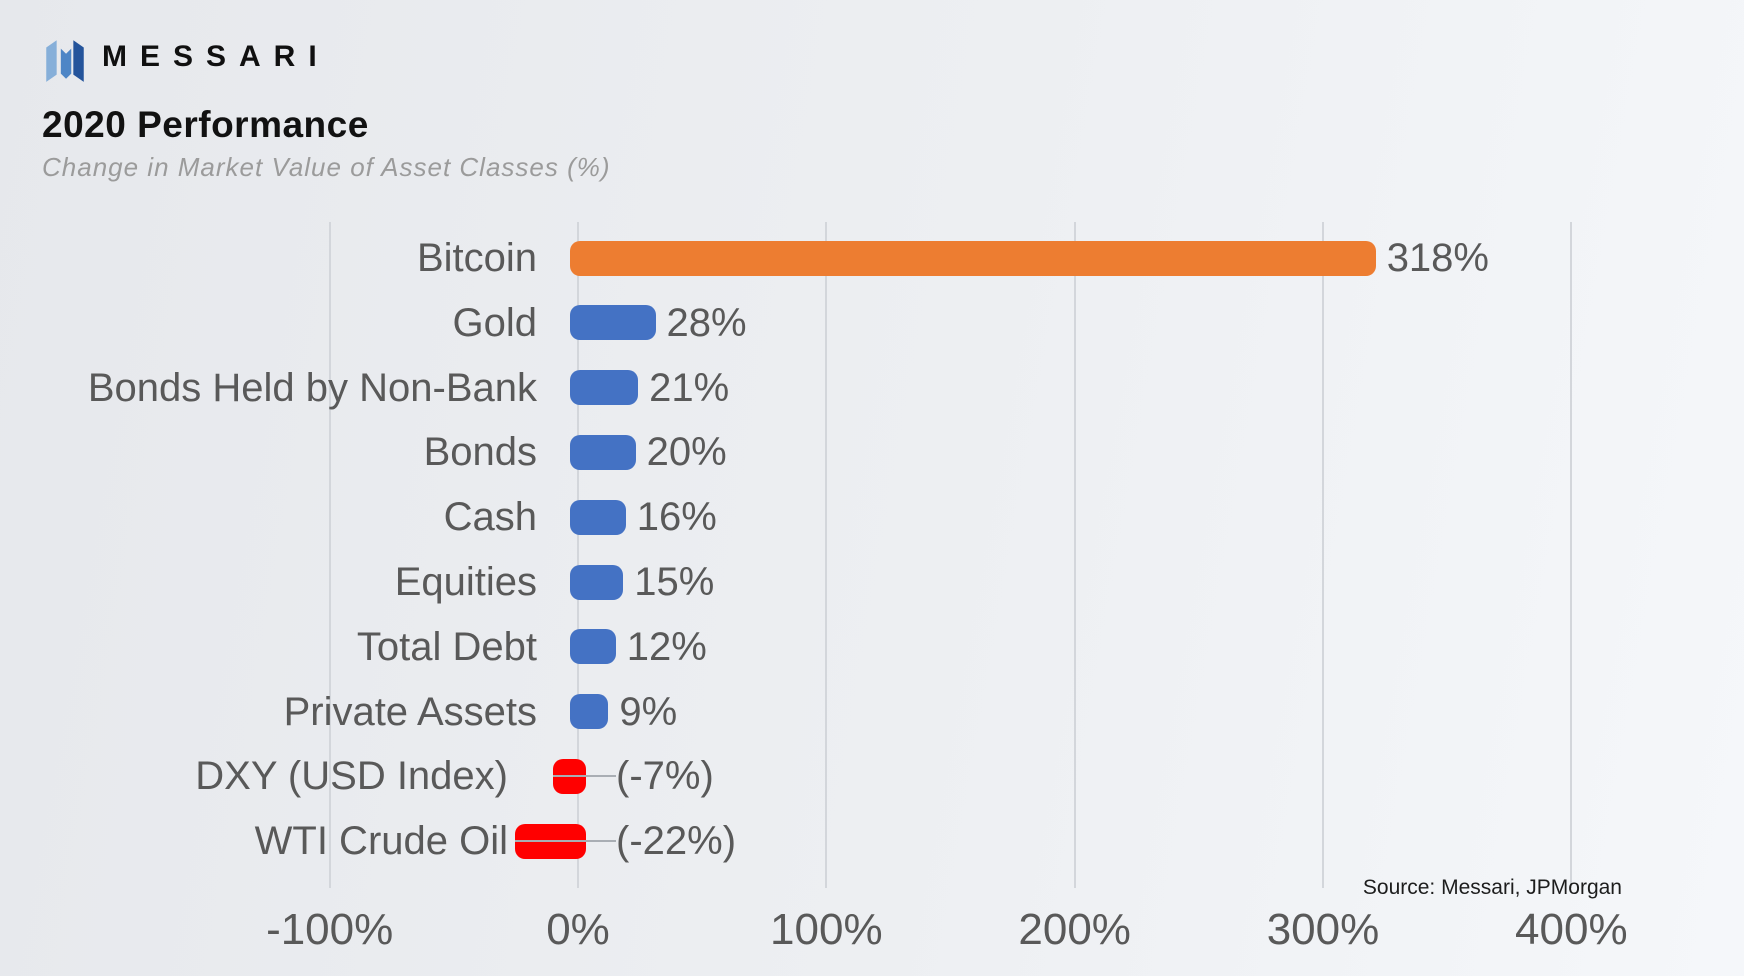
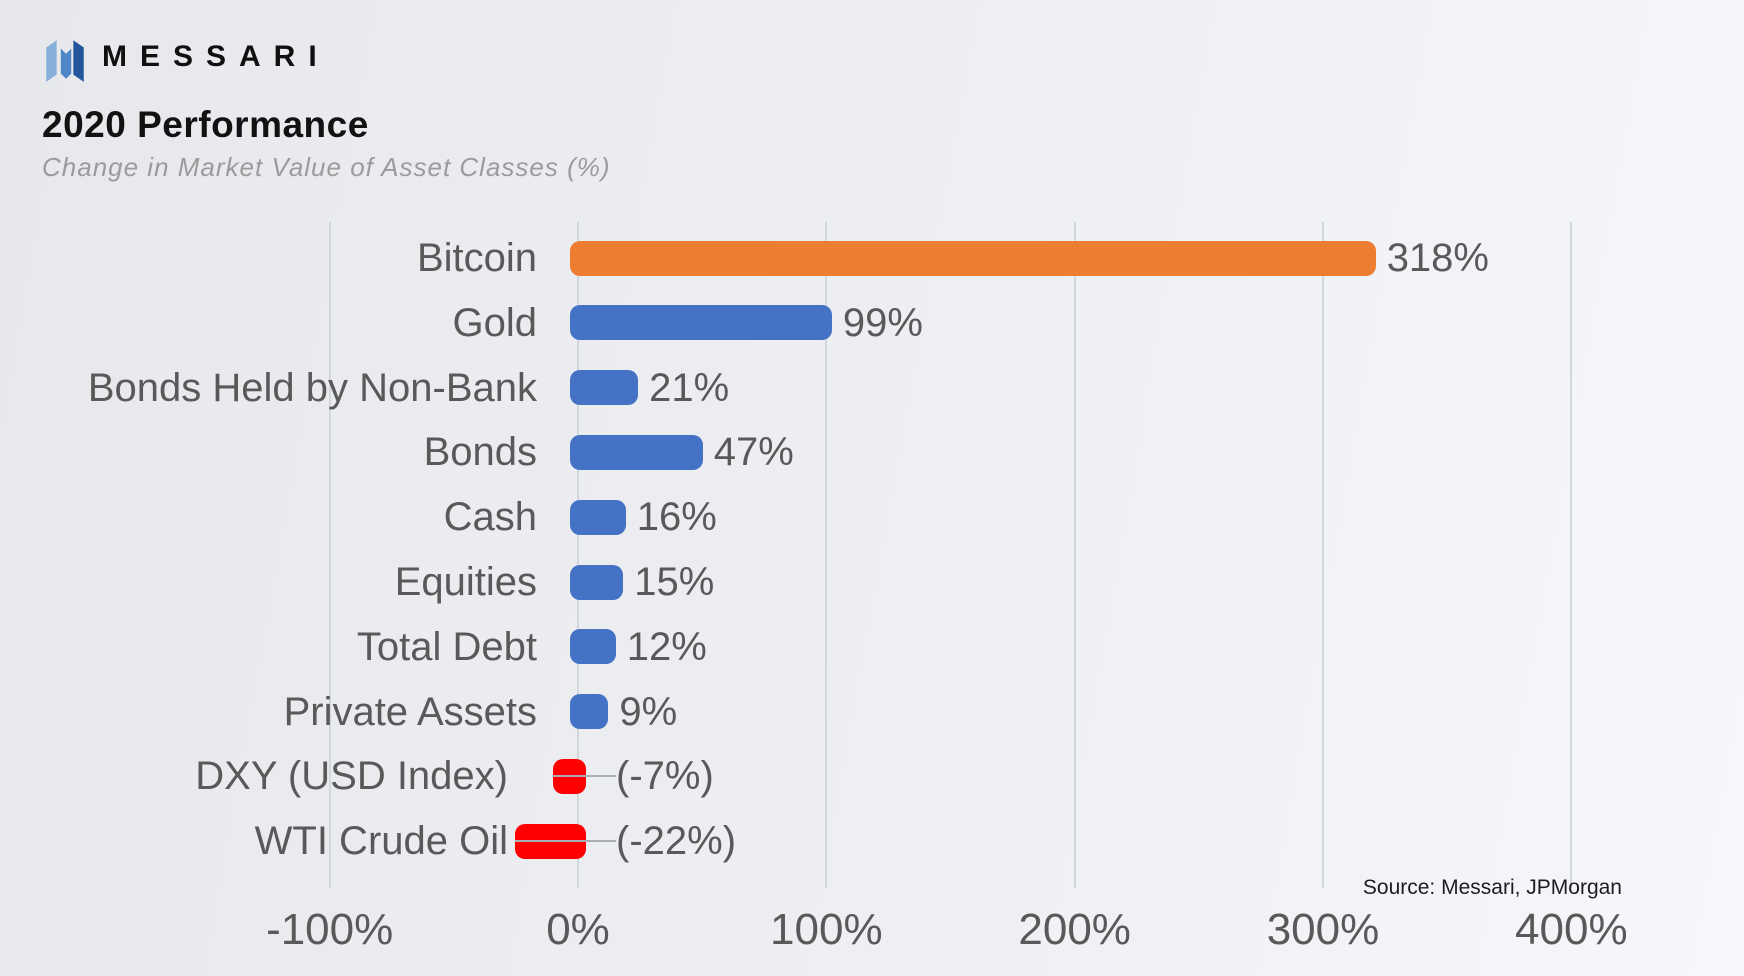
Gold: 28% -> 99%
Bonds: 20% -> 47%
